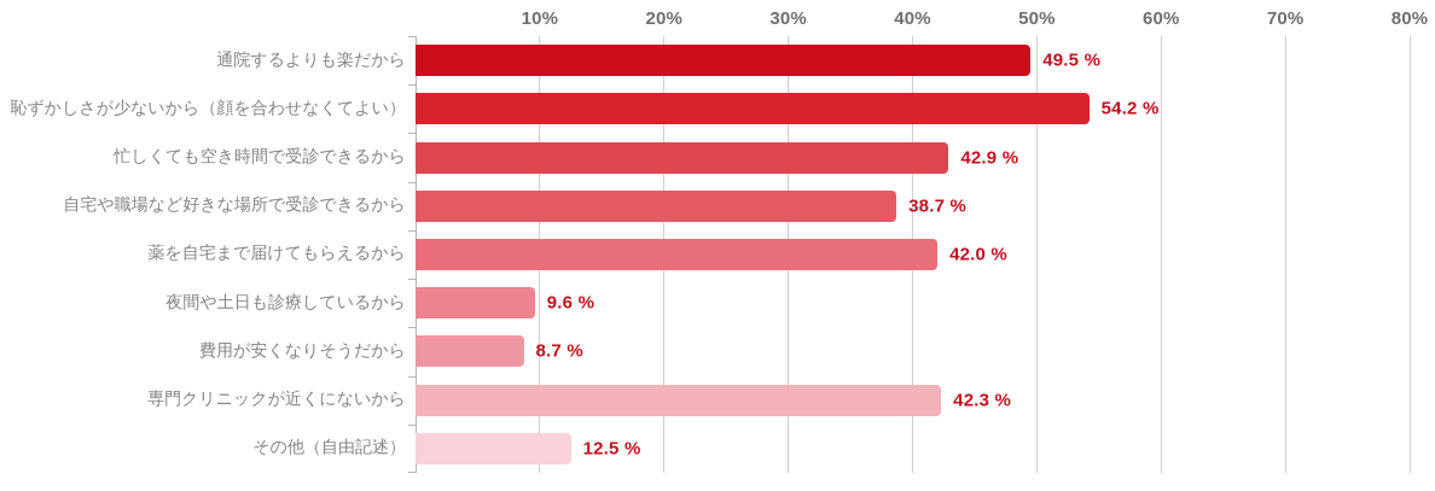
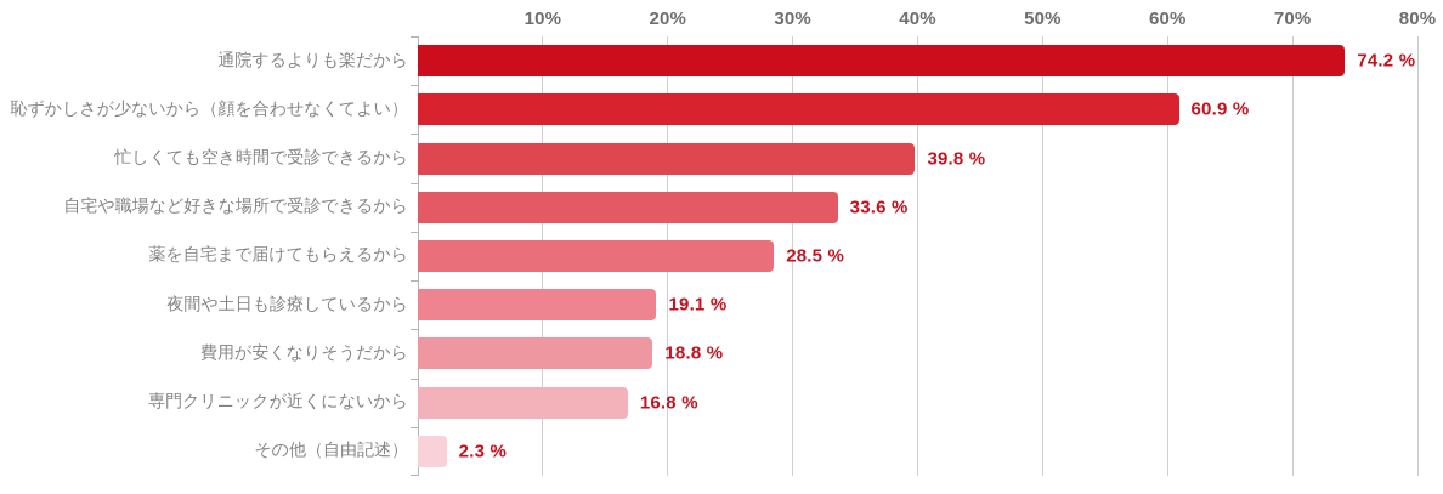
通院するよりも楽だから: 49.5 -> 74.2
恥ずかしさが少ないから（顔を合わせなくてよい）: 54.2 -> 60.9
忙しくても空き時間で受診できるから: 42.9 -> 39.8
自宅や職場など好きな場所で受診できるから: 38.7 -> 33.6
薬を自宅まで届けてもらえるから: 42.0 -> 28.5
夜間や土日も診療しているから: 9.6 -> 19.1
費用が安くなりそうだから: 8.7 -> 18.8
専門クリニックが近くにないから: 42.3 -> 16.8
その他（自由記述）: 12.5 -> 2.3
